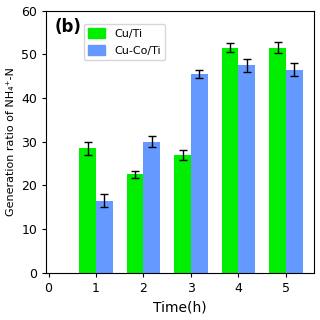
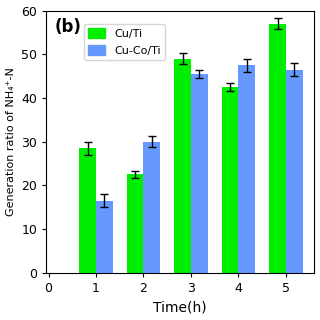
Cu/Ti/3: 27.0 -> 49.0
Cu/Ti/4: 51.5 -> 42.5
Cu/Ti/5: 51.5 -> 57.0
